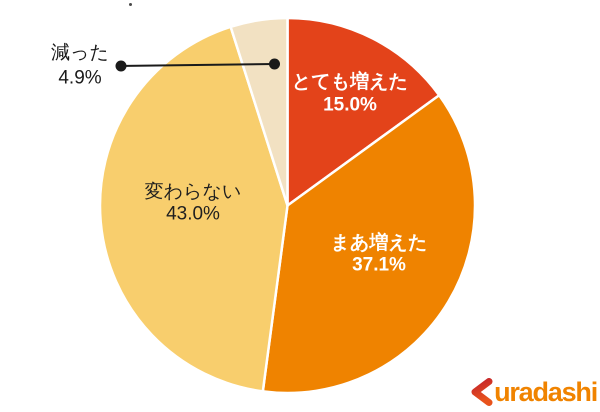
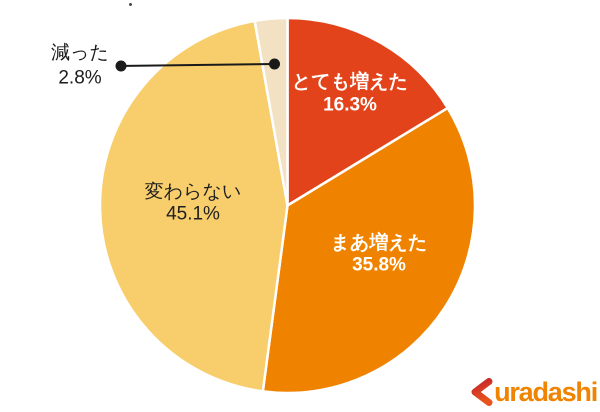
とても増えた: 15.0% -> 16.3%
まあ増えた: 37.1% -> 35.8%
変わらない: 43.0% -> 45.1%
減った: 4.9% -> 2.8%
